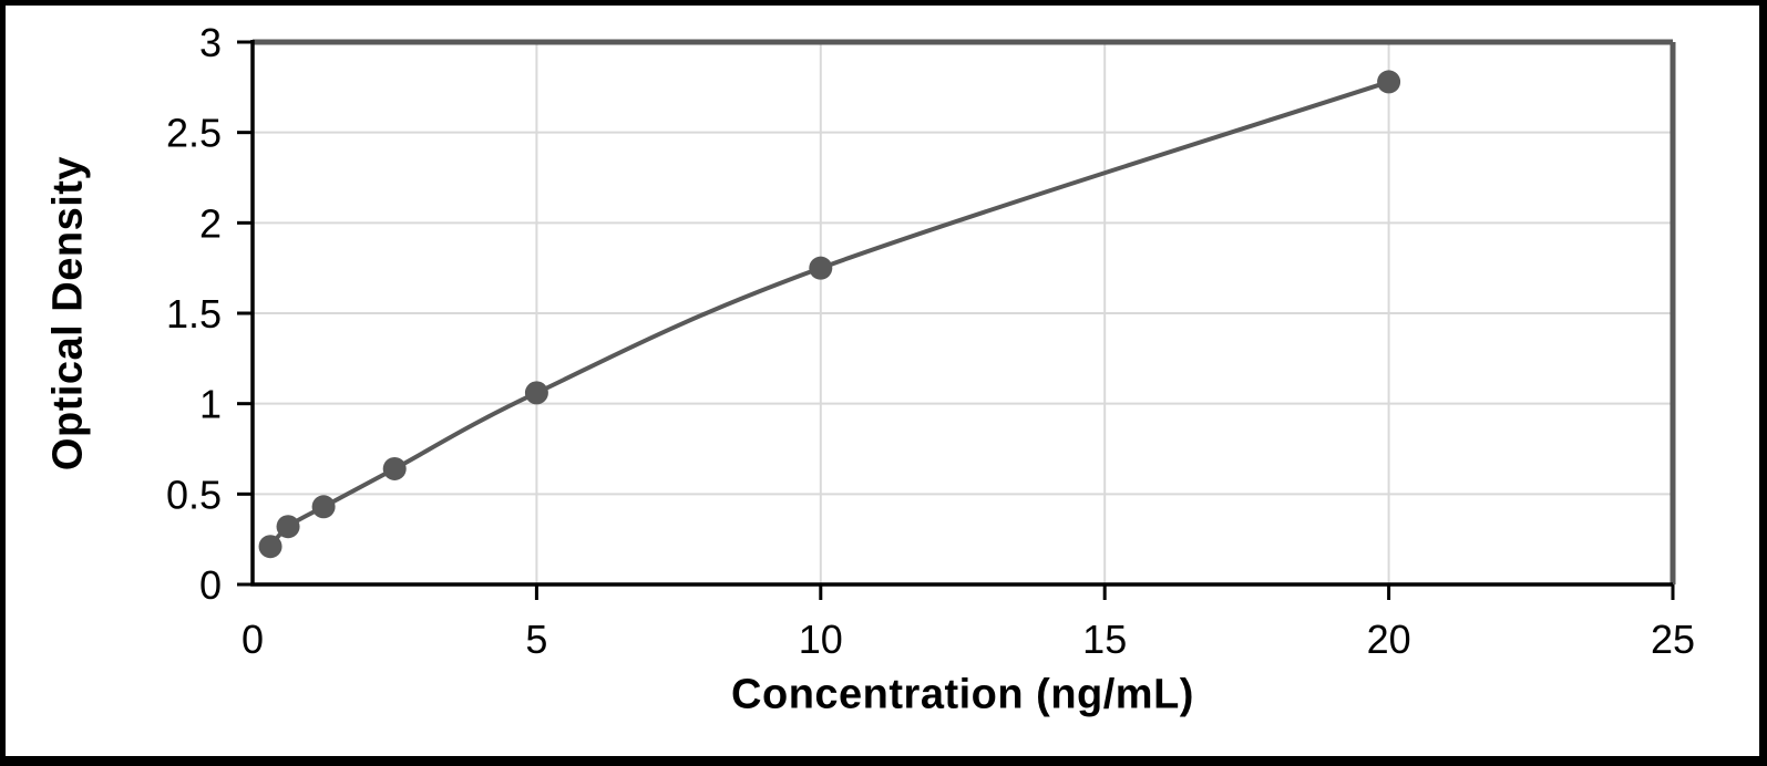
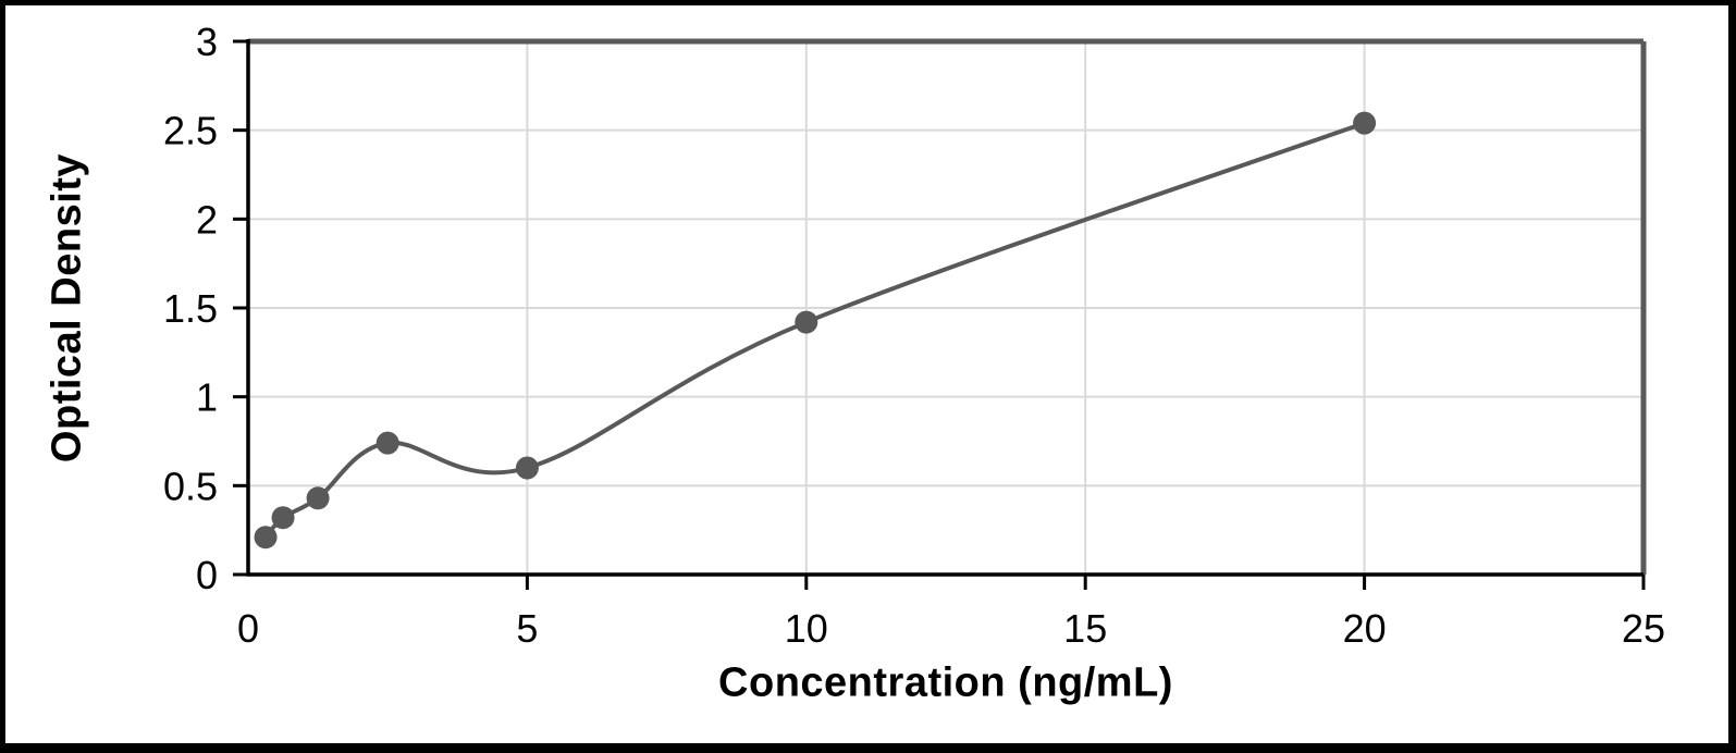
2.5: 0.64 -> 0.74
5: 1.06 -> 0.60
10: 1.75 -> 1.42
20: 2.78 -> 2.54
